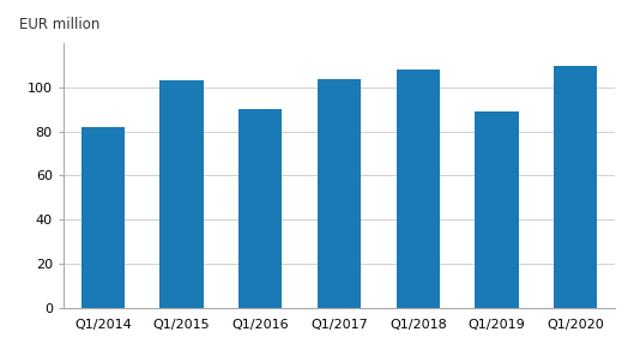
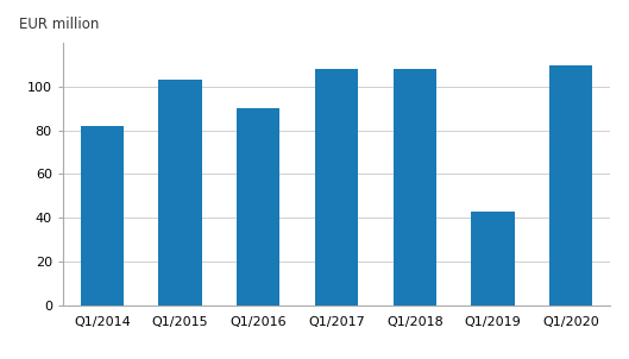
Q1/2017: 104 -> 108
Q1/2019: 89 -> 43
